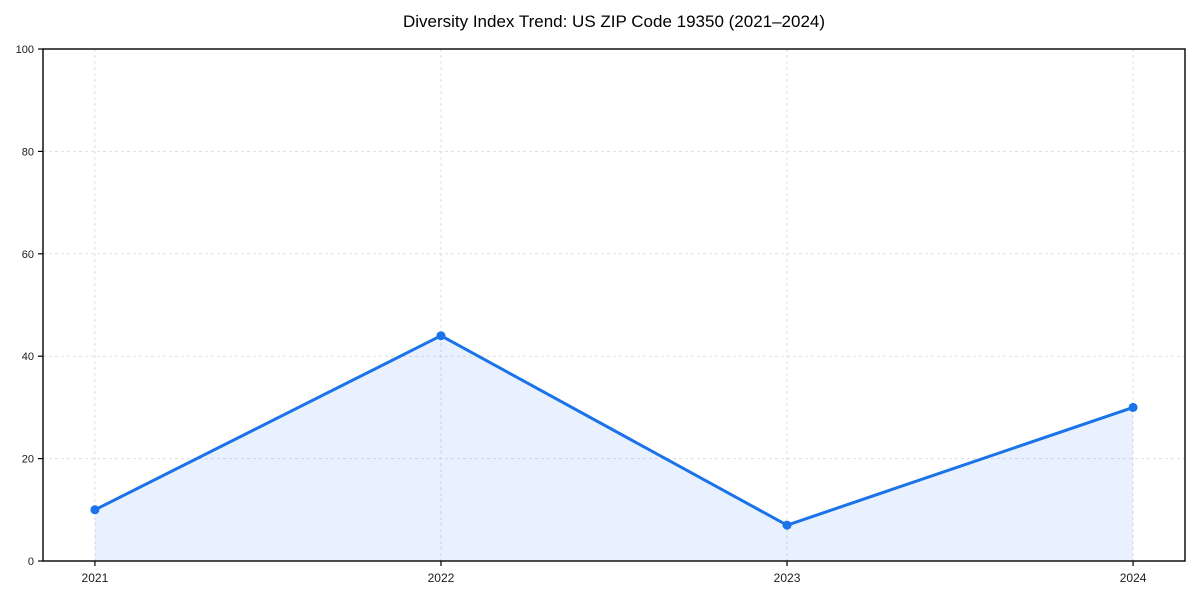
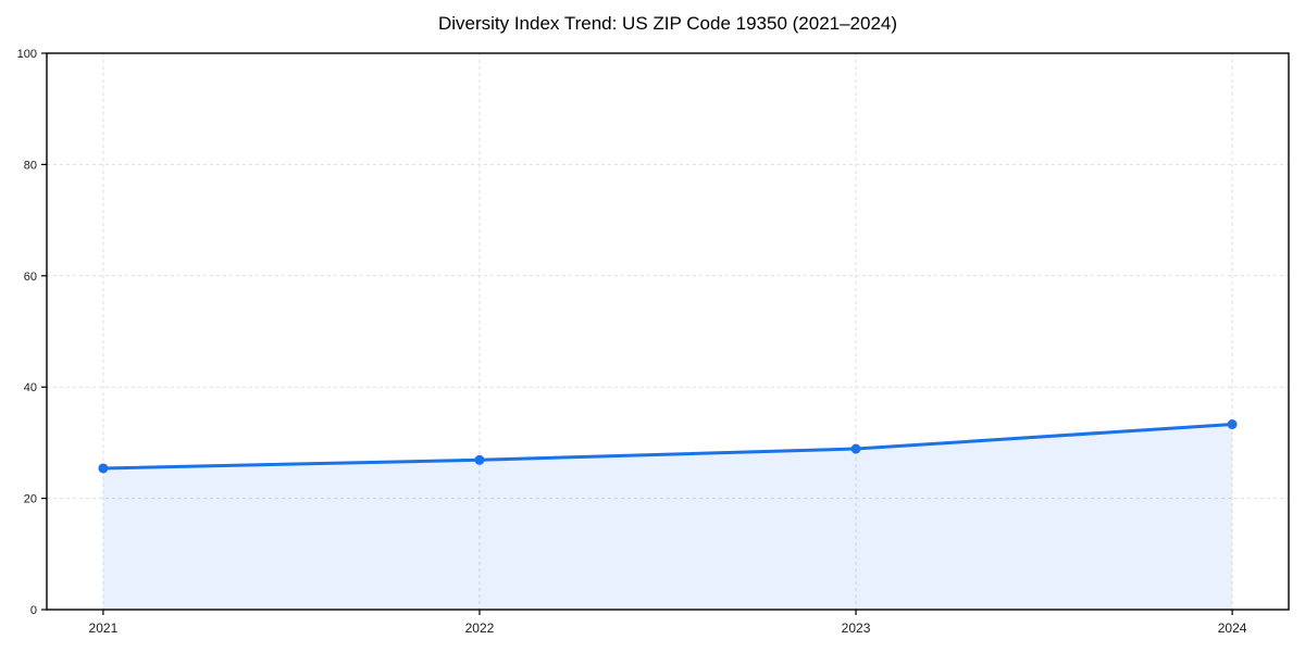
2021: 10 -> 25
2022: 44 -> 27
2023: 7 -> 29
2024: 30 -> 33
